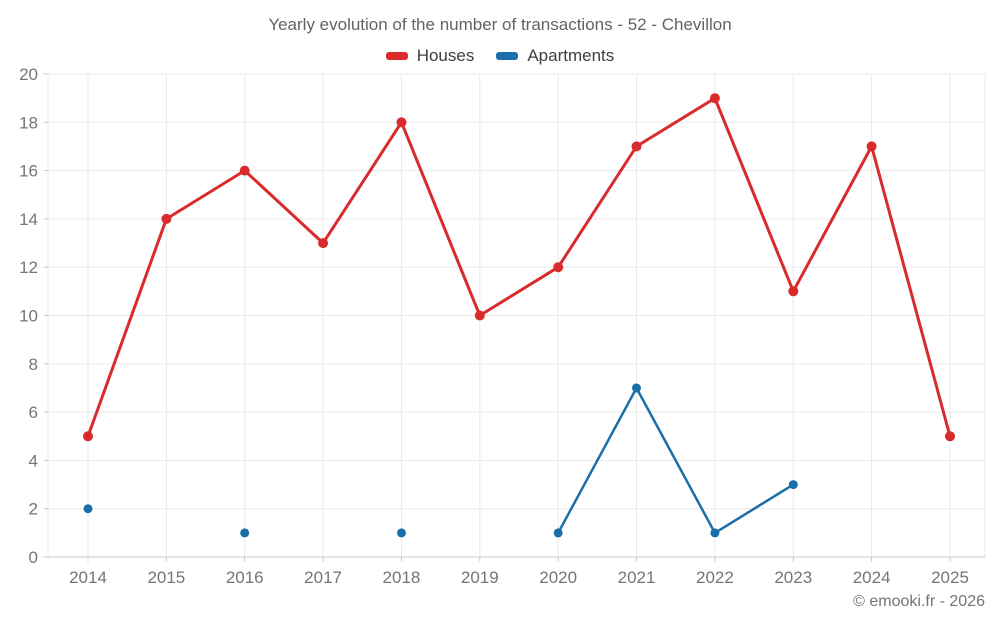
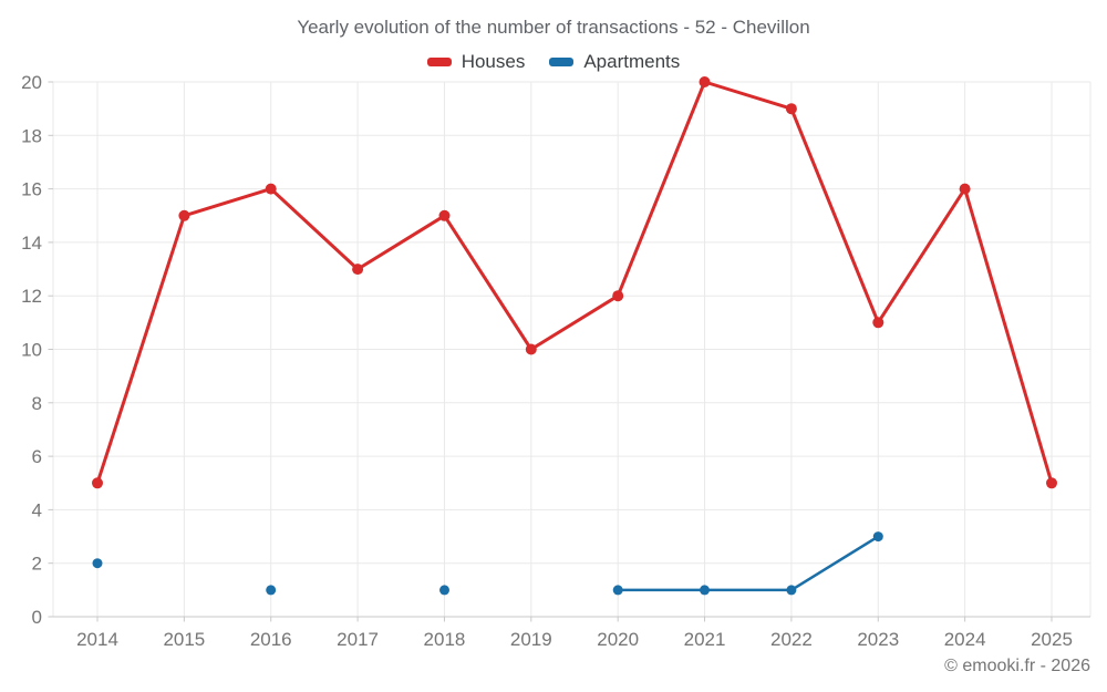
Houses/2015: 14 -> 15
Houses/2018: 18 -> 15
Houses/2021: 17 -> 20
Apartments/2021: 7 -> 1
Houses/2024: 17 -> 16
